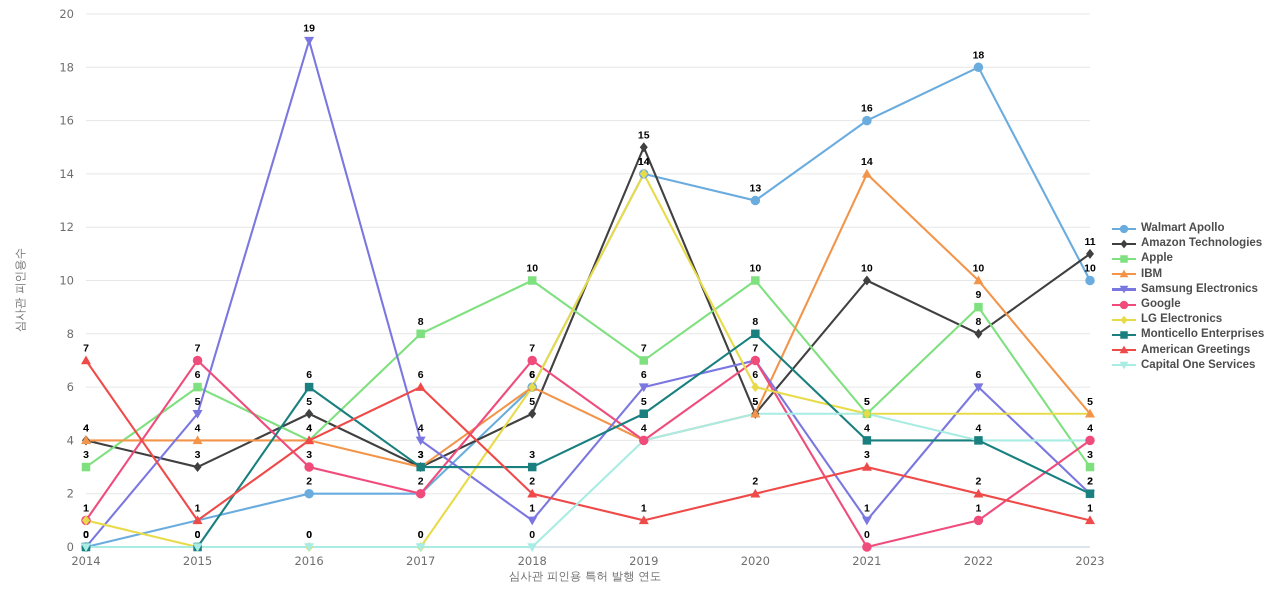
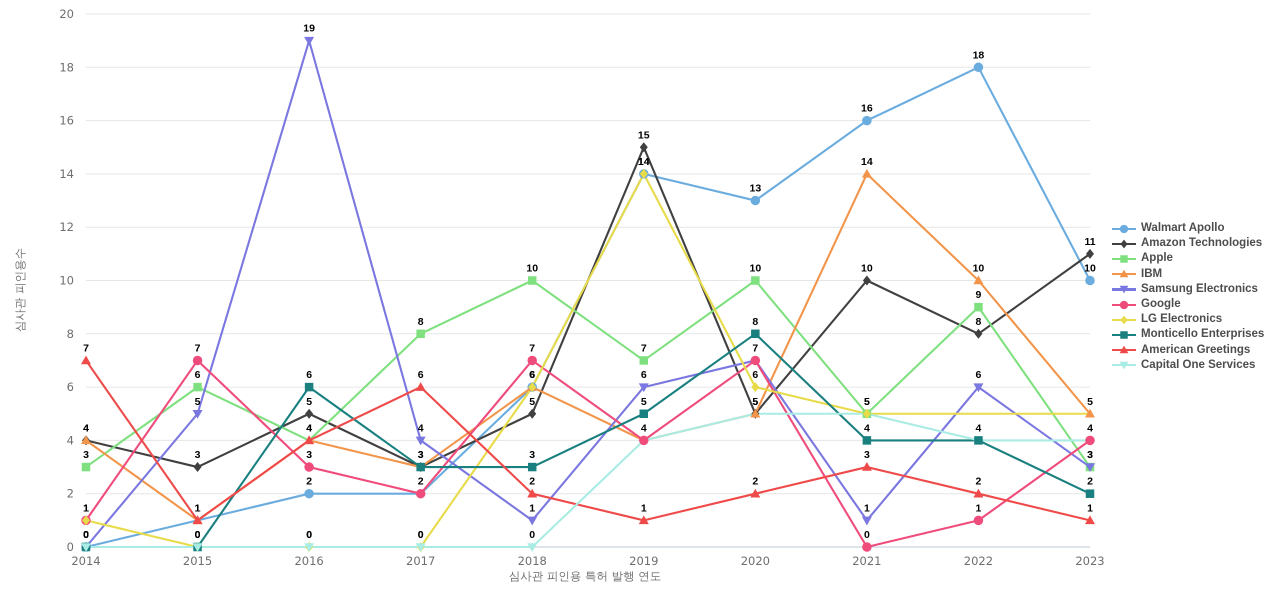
IBM/2015: 4 -> 1
Samsung Electronics/2023: 2 -> 3
